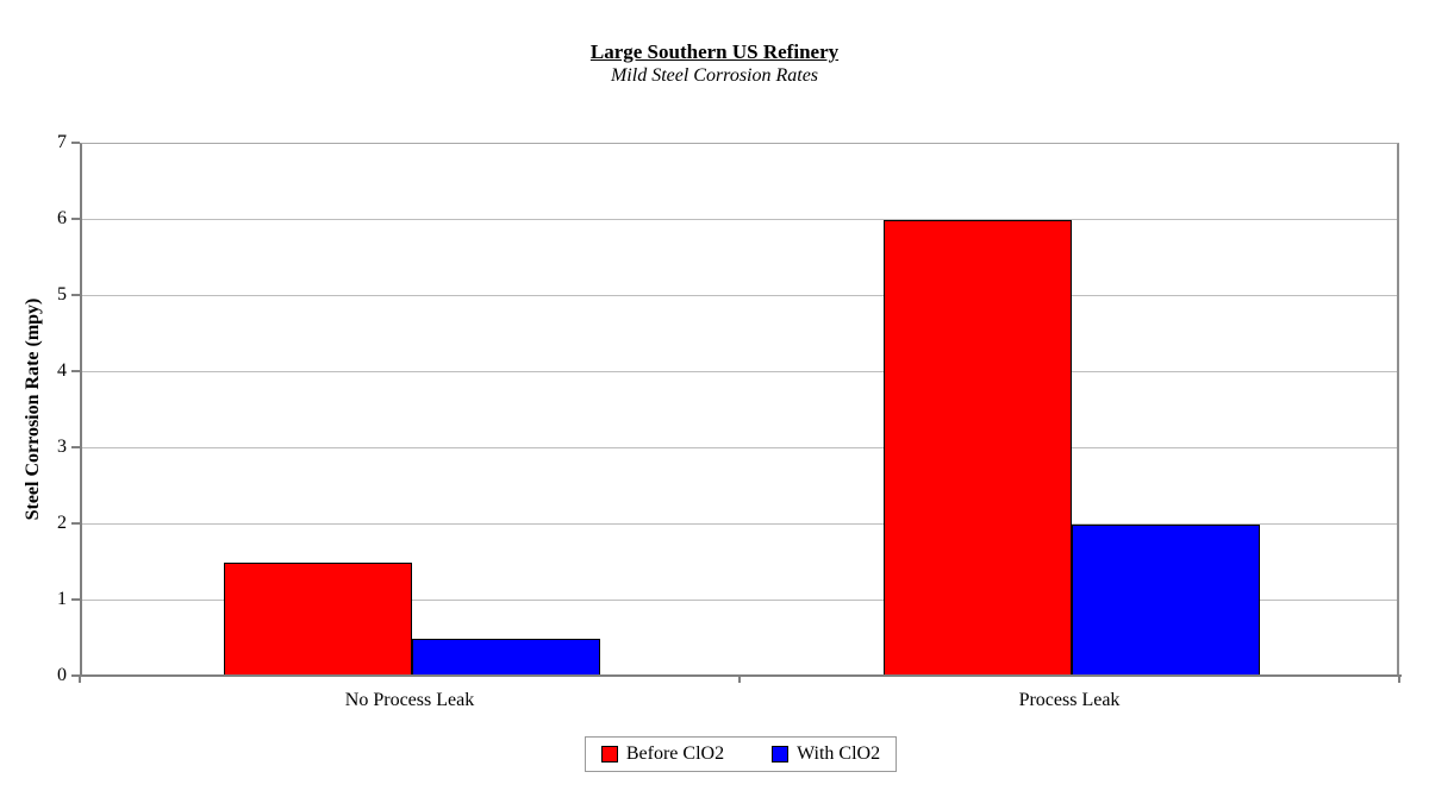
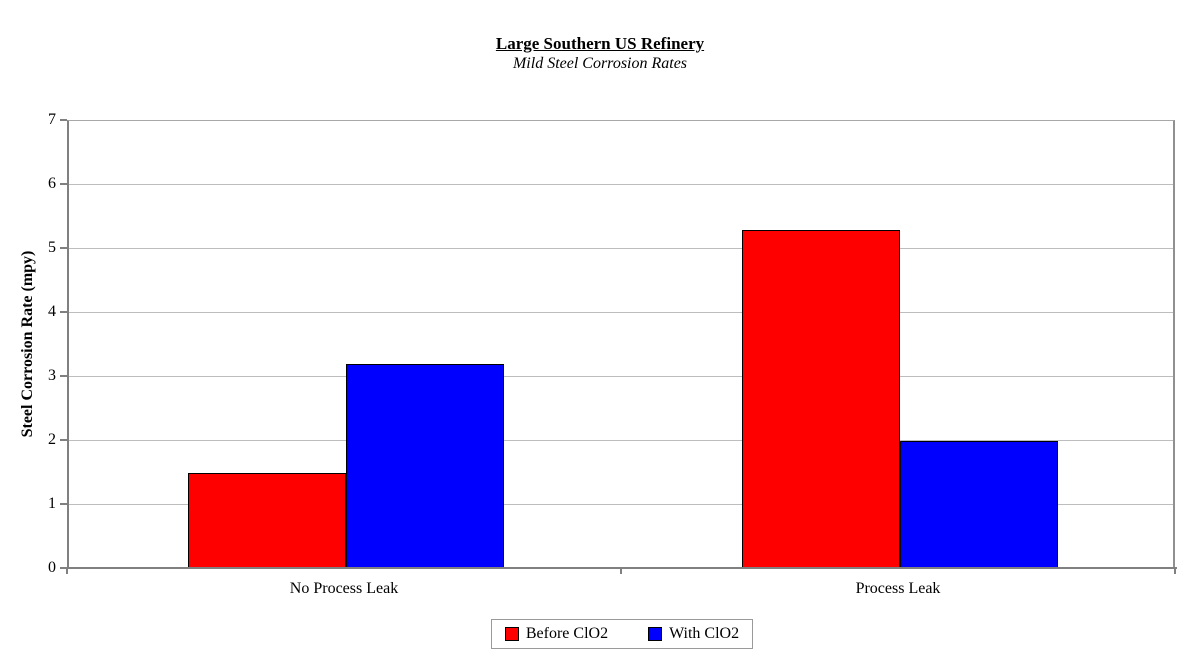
With ClO2/No Process Leak: 0.5 -> 3.2
Before ClO2/Process Leak: 6.0 -> 5.3
